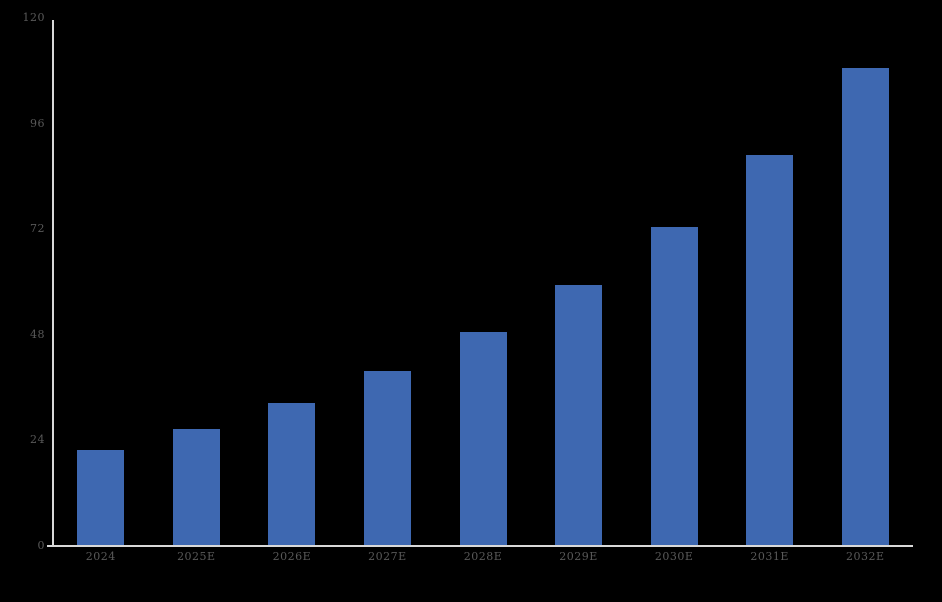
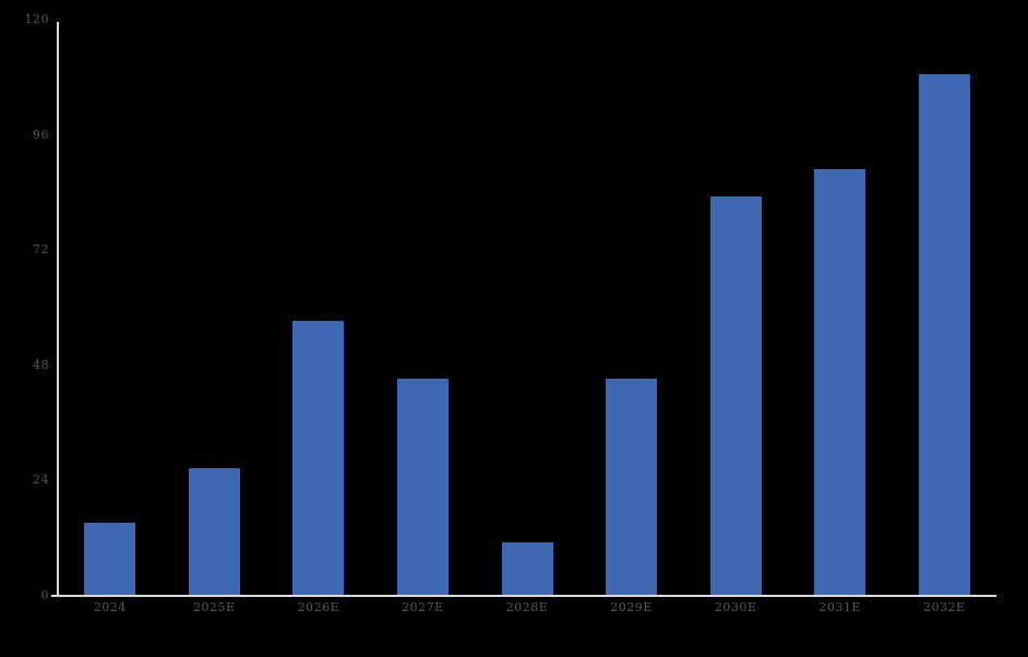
2024: 22 -> 15
2026E: 32 -> 57
2027E: 40 -> 45
2028E: 48 -> 11
2029E: 59 -> 45
2030E: 72 -> 83
